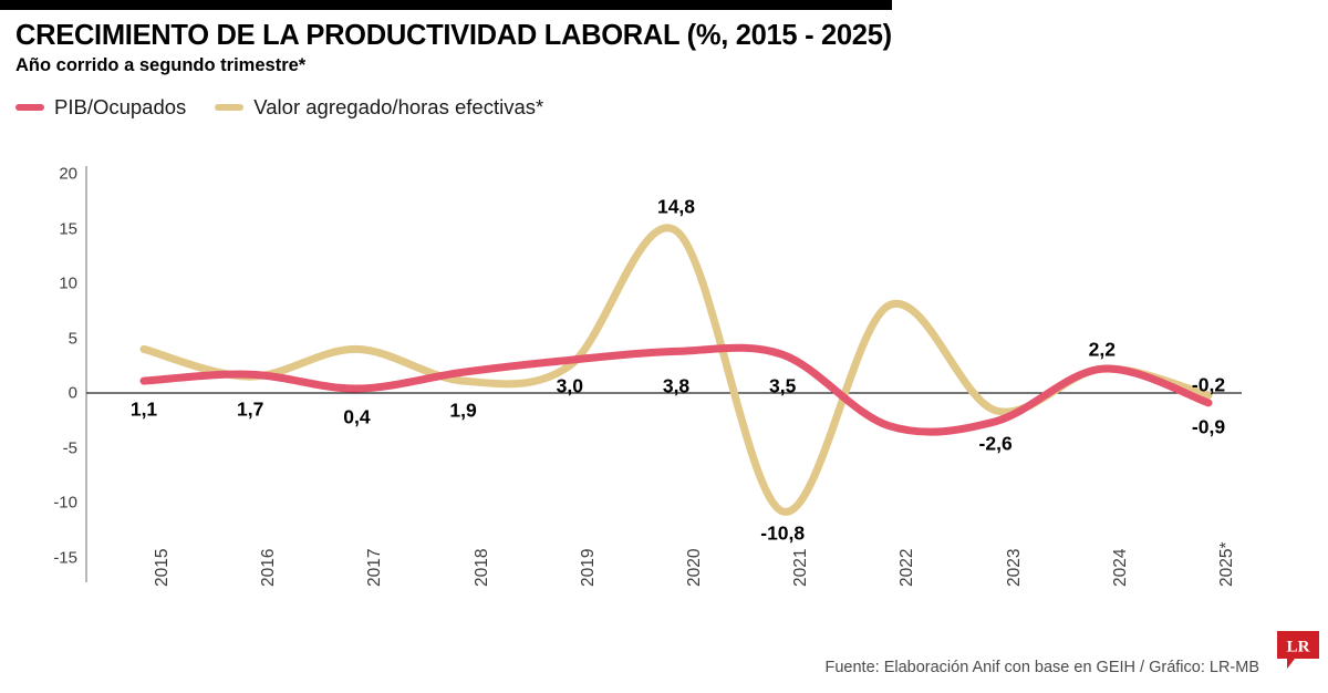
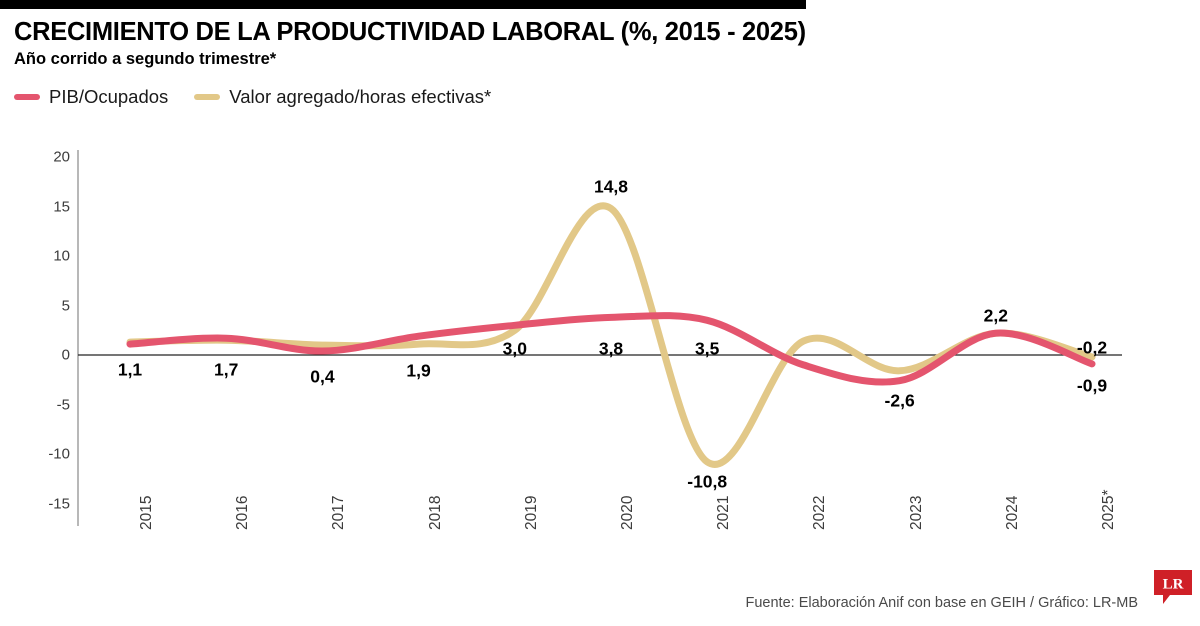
Valor agregado/horas efectivas*/2015: 4 -> 1
Valor agregado/horas efectivas*/2017: 4 -> 1
PIB/Ocupados/2022: -3 -> -1
Valor agregado/horas efectivas*/2022: 8 -> 1
